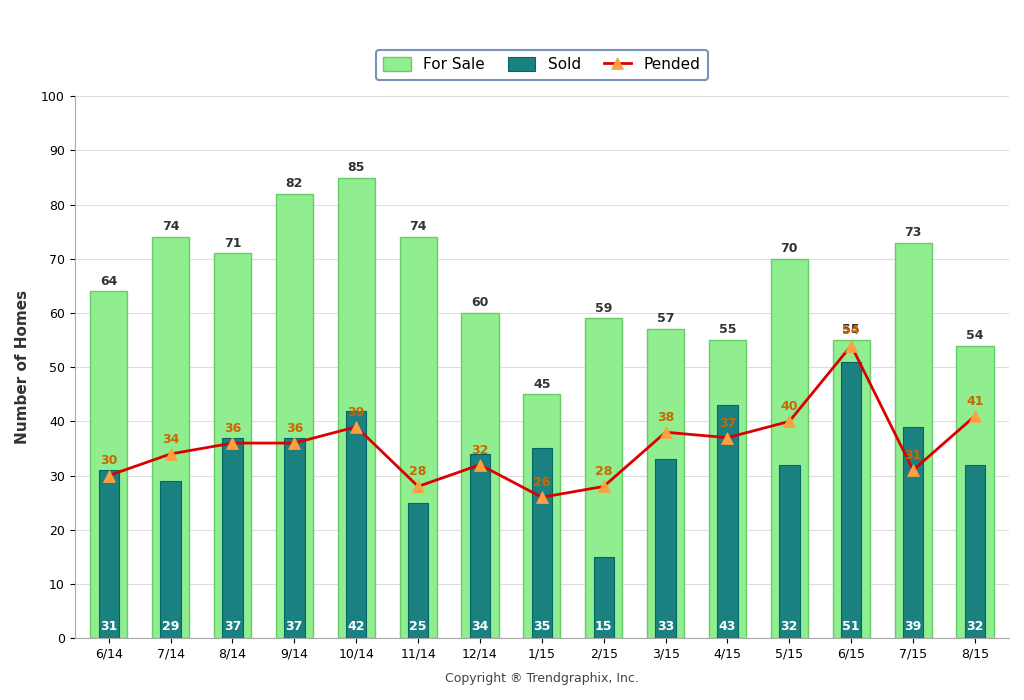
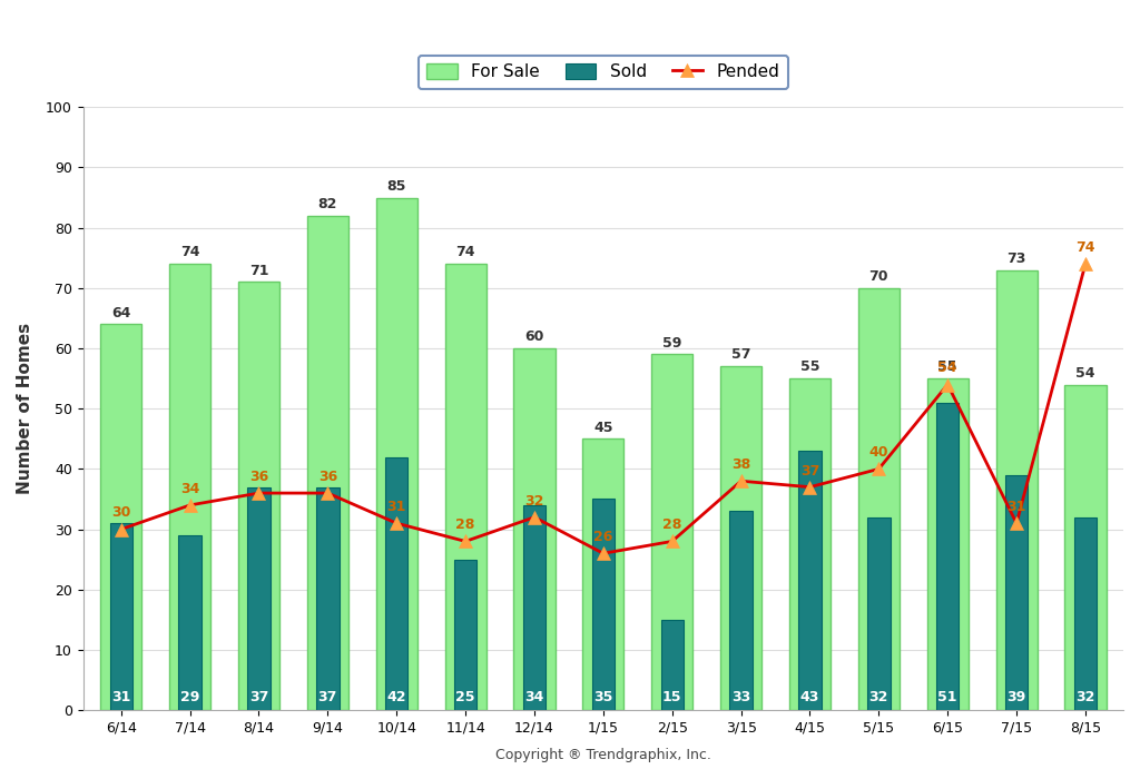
Pended/10/14: 39 -> 31
Pended/8/15: 41 -> 74
